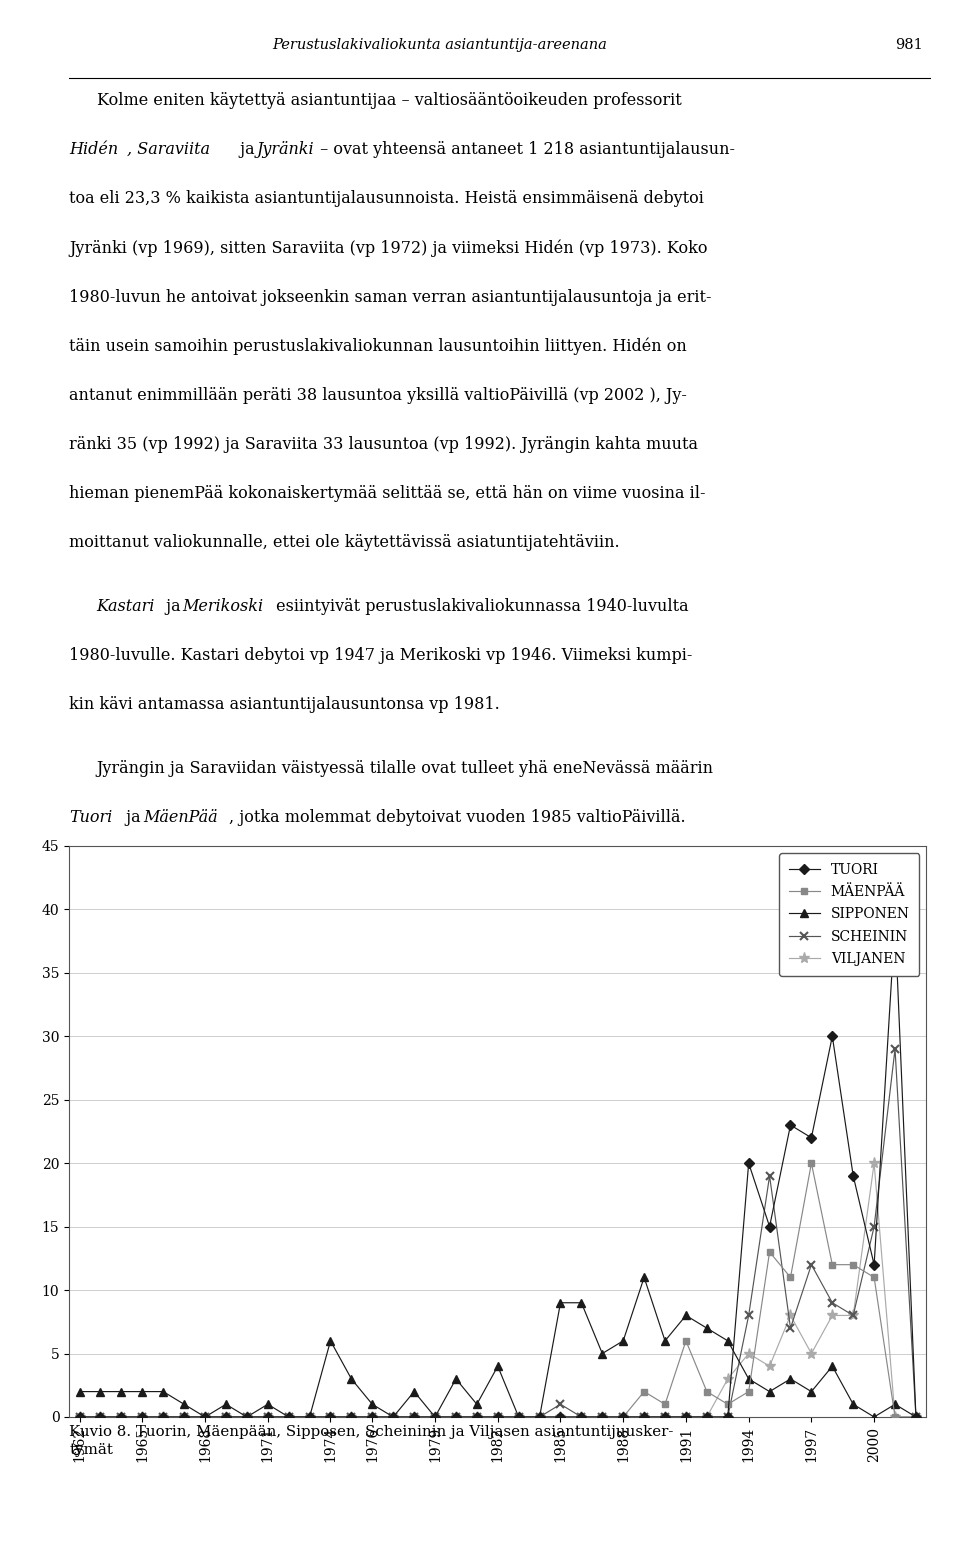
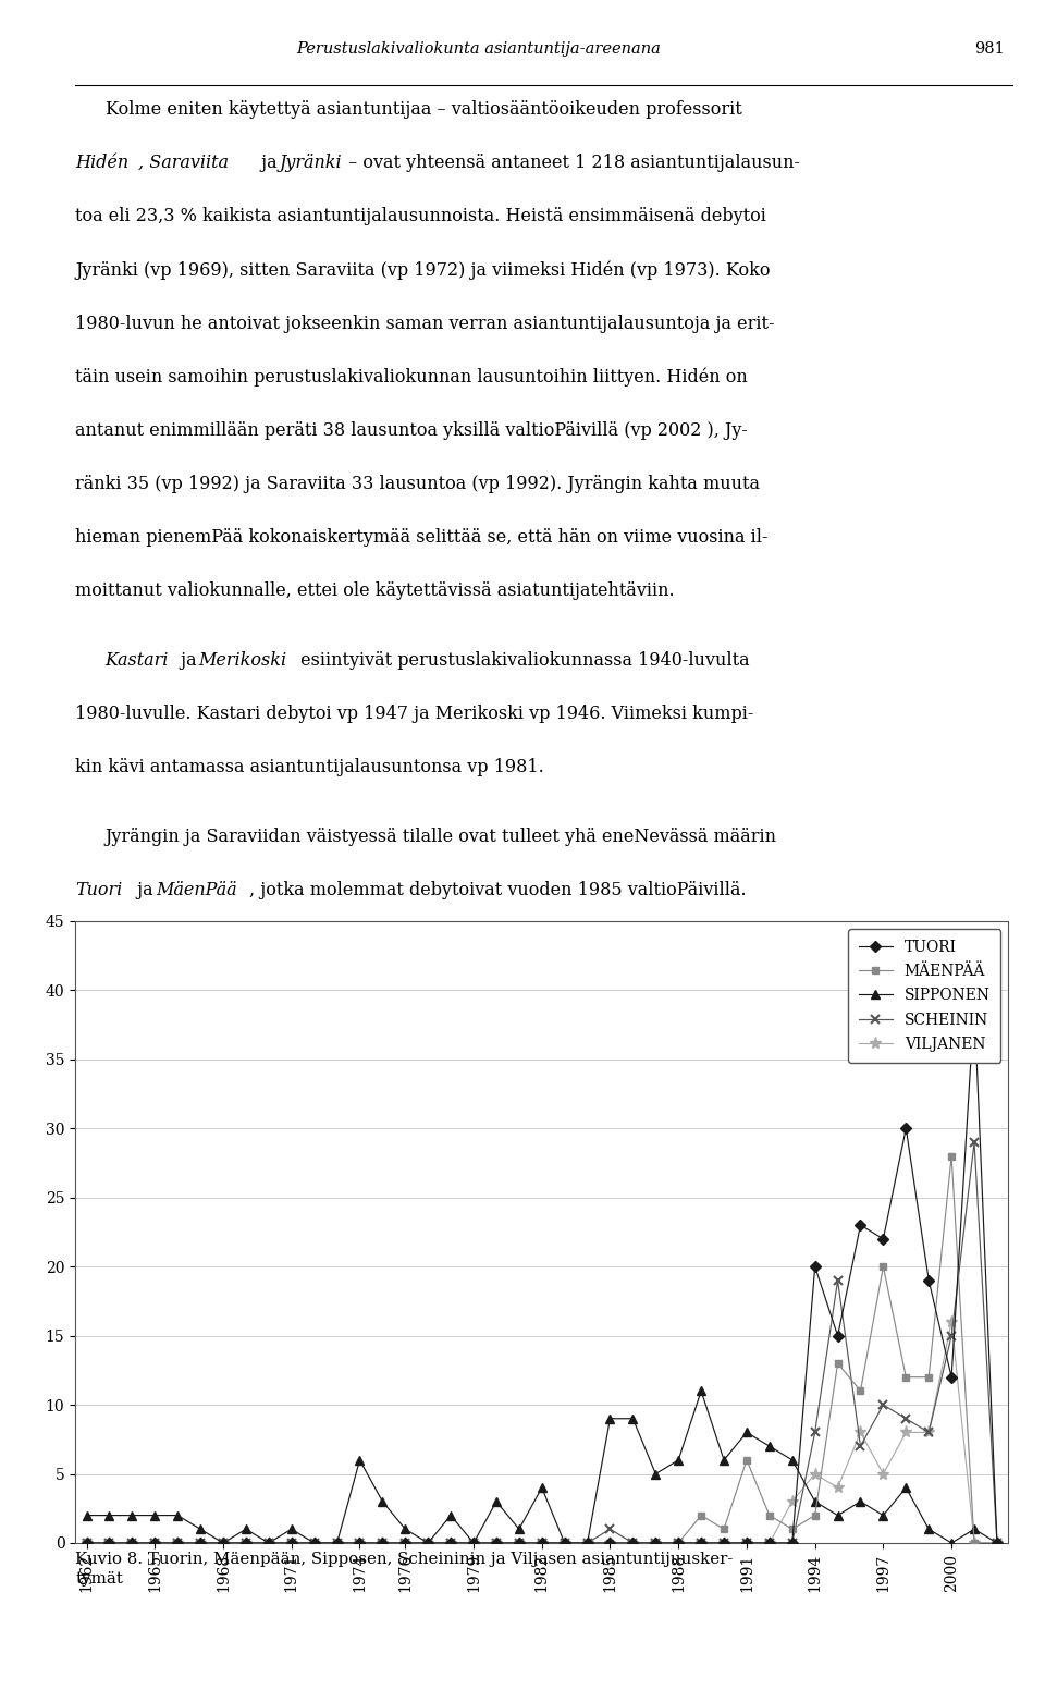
SCHEININ/1997: 12 -> 10
MÄENPÄÄ/2000: 11 -> 28
VILJANEN/2000: 20 -> 16
